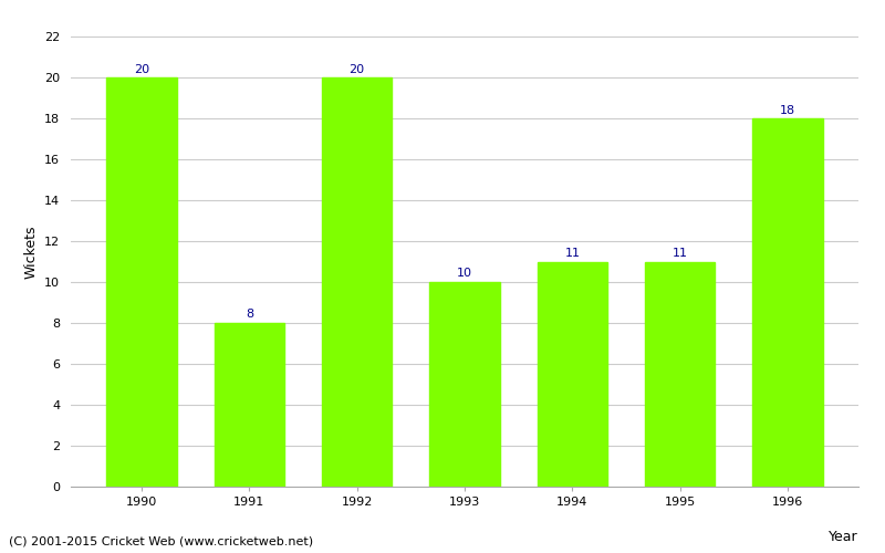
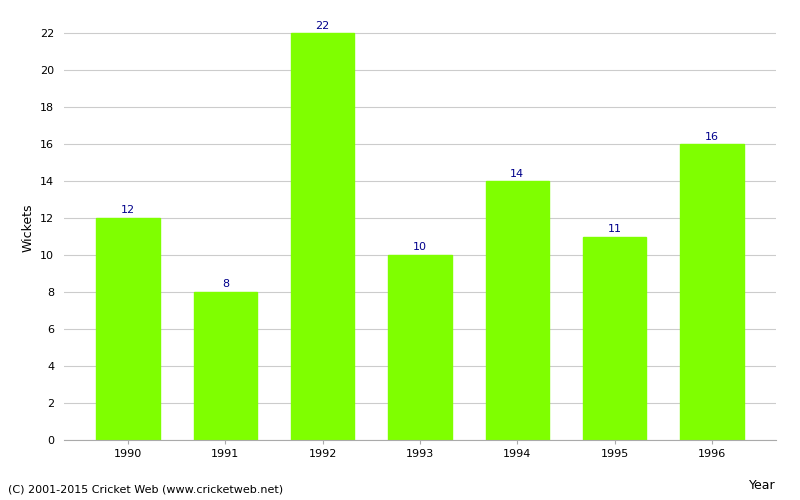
1990: 20 -> 12
1992: 20 -> 22
1994: 11 -> 14
1996: 18 -> 16
